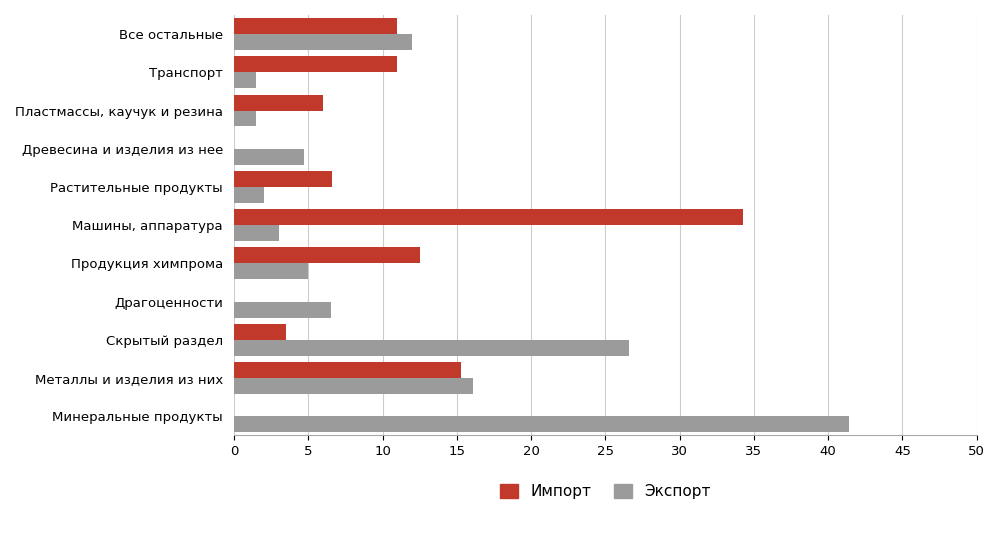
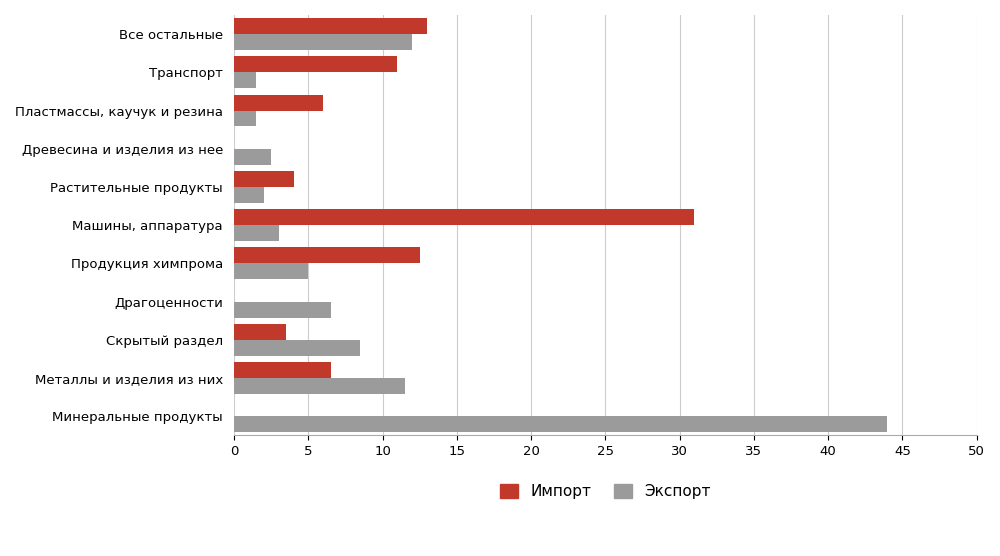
Импорт/Все остальные: 11.0 -> 13.0
Экспорт/Древесина и изделия из нее: 4.7 -> 2.5
Импорт/Растительные продукты: 6.6 -> 4.0
Импорт/Машины, аппаратура: 34.3 -> 31.0
Экспорт/Скрытый раздел: 26.6 -> 8.5
Импорт/Металлы и изделия из них: 15.3 -> 6.5
Экспорт/Металлы и изделия из них: 16.1 -> 11.5
Экспорт/Минеральные продукты: 41.4 -> 44.0
